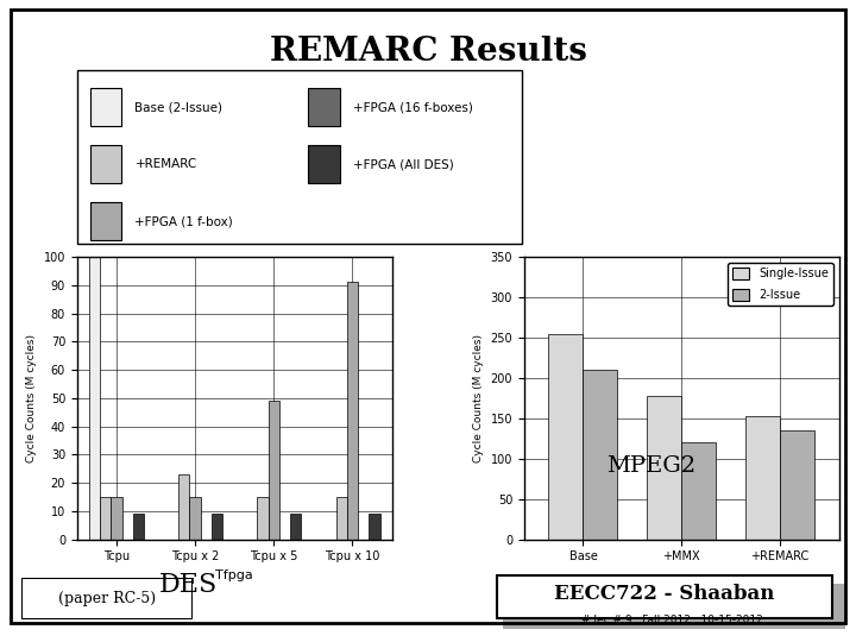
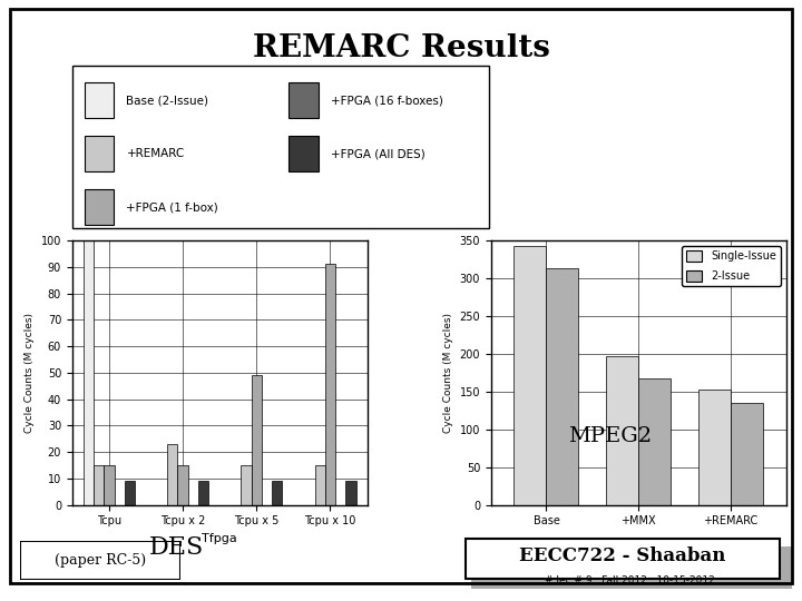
Single-Issue/Base: 254 -> 343
2-Issue/Base: 210 -> 313
Single-Issue/+MMX: 178 -> 197
2-Issue/+MMX: 120 -> 167
